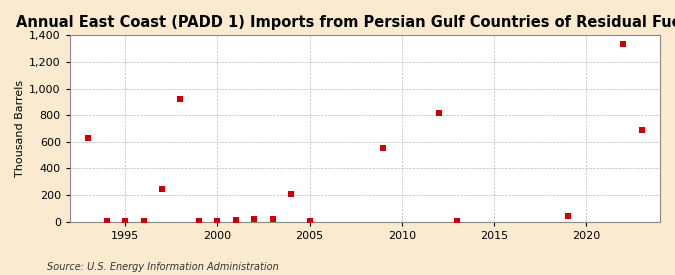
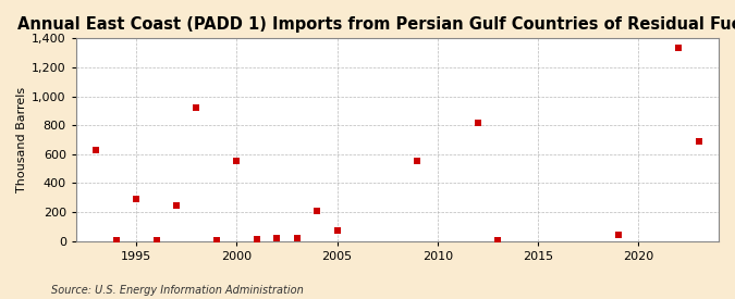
1995: 0 -> 290
2000: 0 -> 550
2005: 0 -> 70
